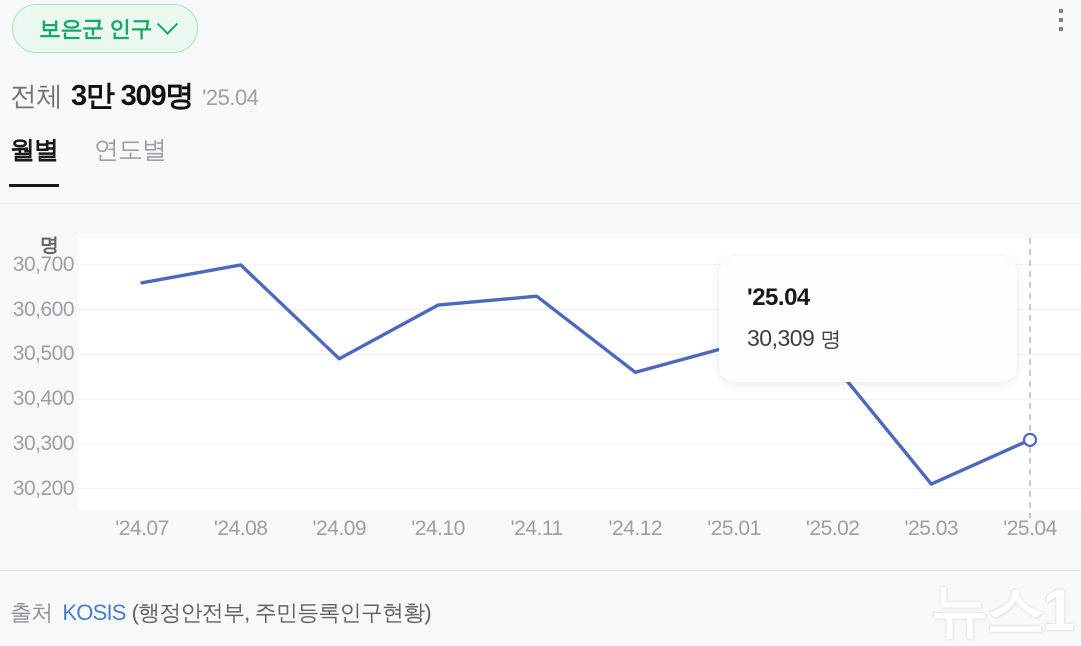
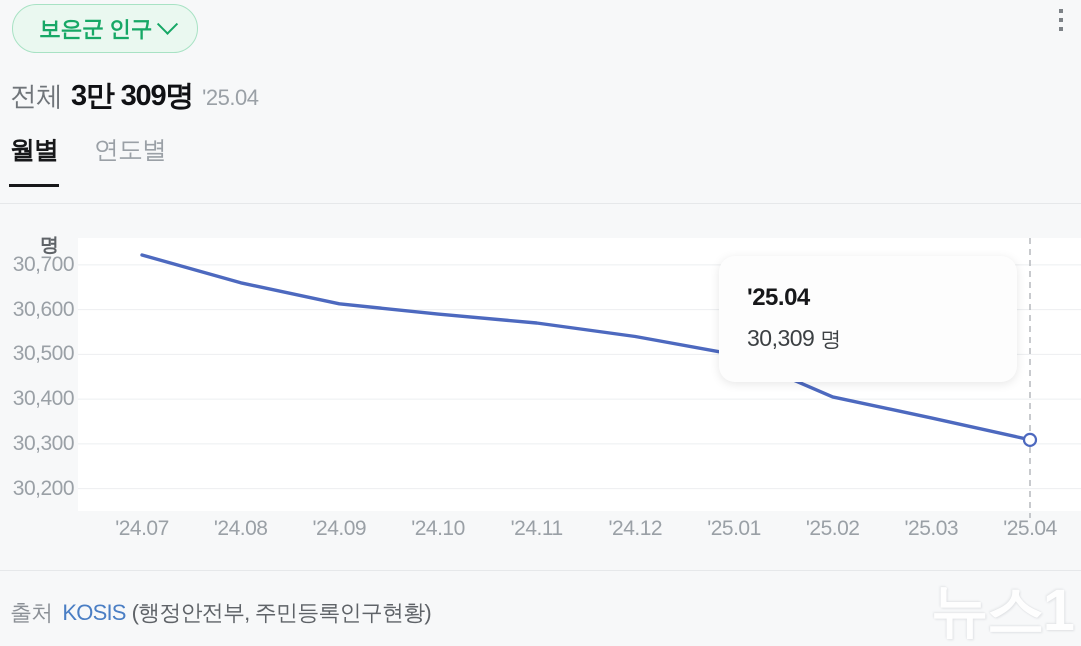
'24.07: 30660 -> 30720
'24.08: 30700 -> 30660
'24.09: 30490 -> 30610
'24.10: 30610 -> 30590
'24.11: 30630 -> 30570
'24.12: 30460 -> 30540
'25.01: 30520 -> 30500
'25.02: 30480 -> 30400
'25.03: 30210 -> 30360
